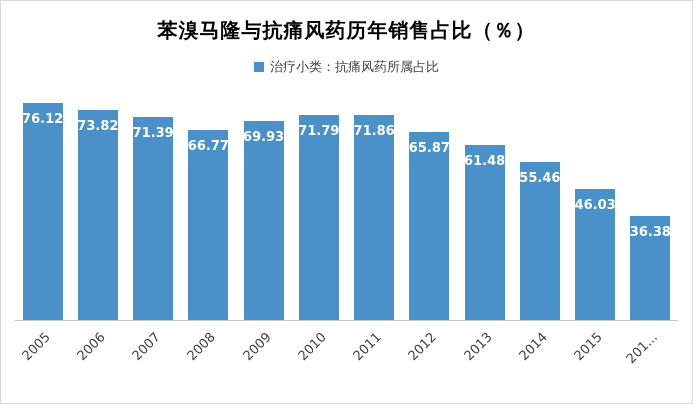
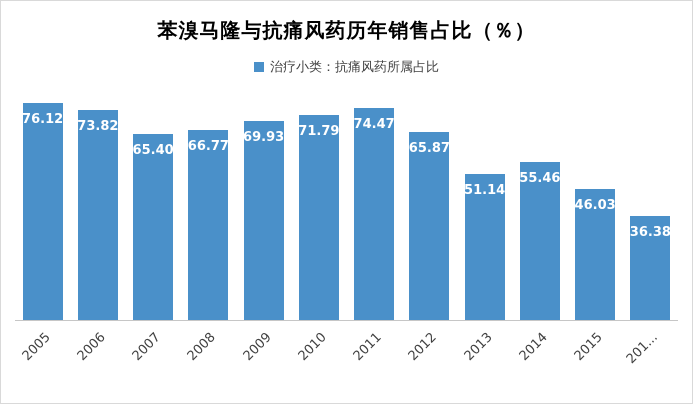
2007: 71.39 -> 65.40
2011: 71.86 -> 74.47
2013: 61.48 -> 51.14
